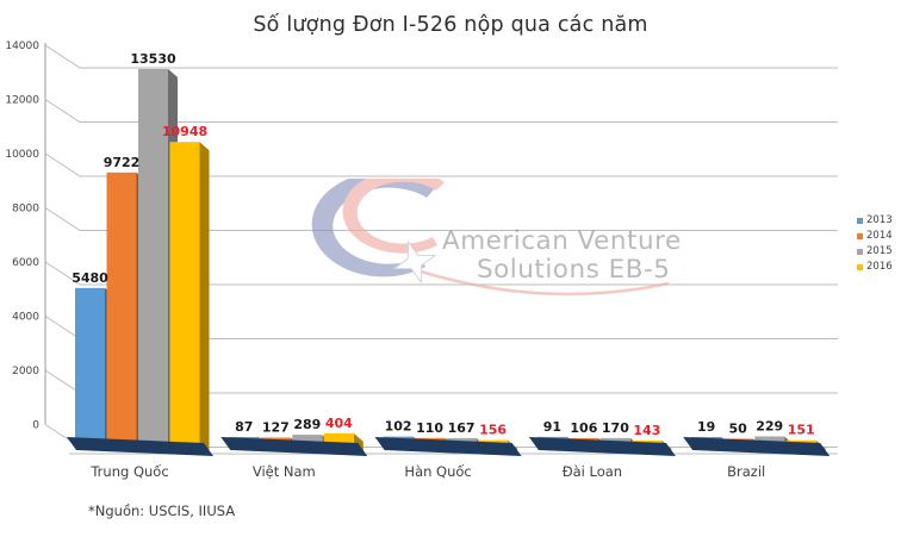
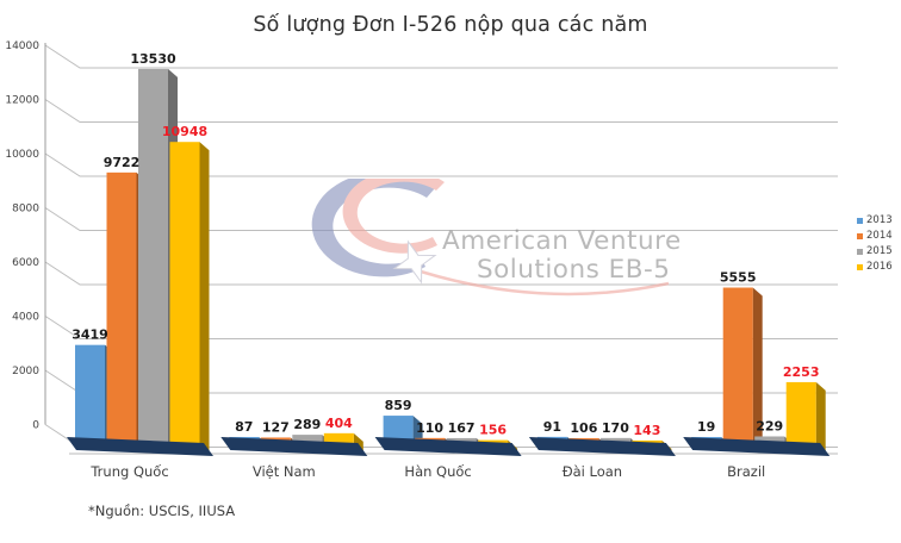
2013/Trung Quốc: 5480 -> 3419
2013/Hàn Quốc: 102 -> 859
2014/Brazil: 50 -> 5555
2016/Brazil: 151 -> 2253
